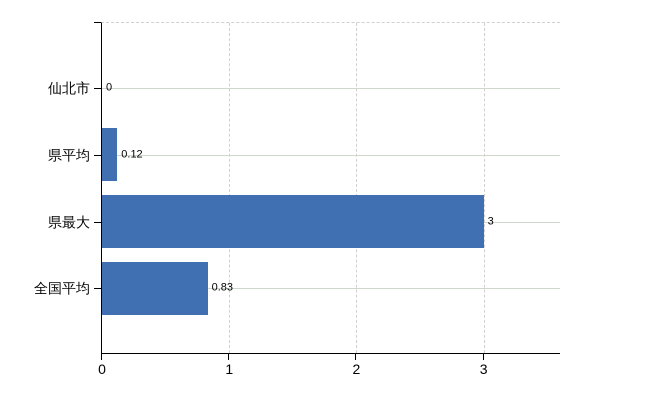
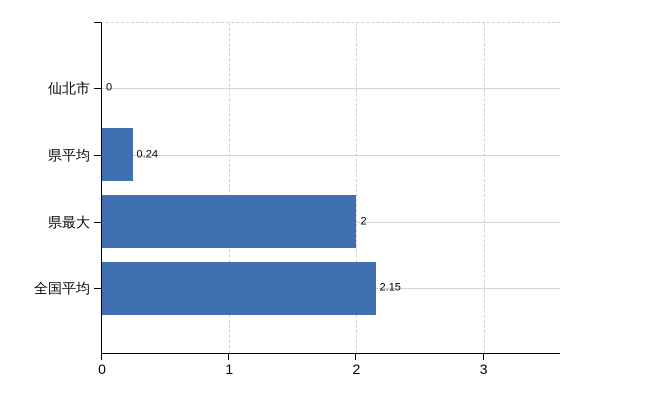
県平均: 0.12 -> 0.24
県最大: 3 -> 2
全国平均: 0.83 -> 2.15
